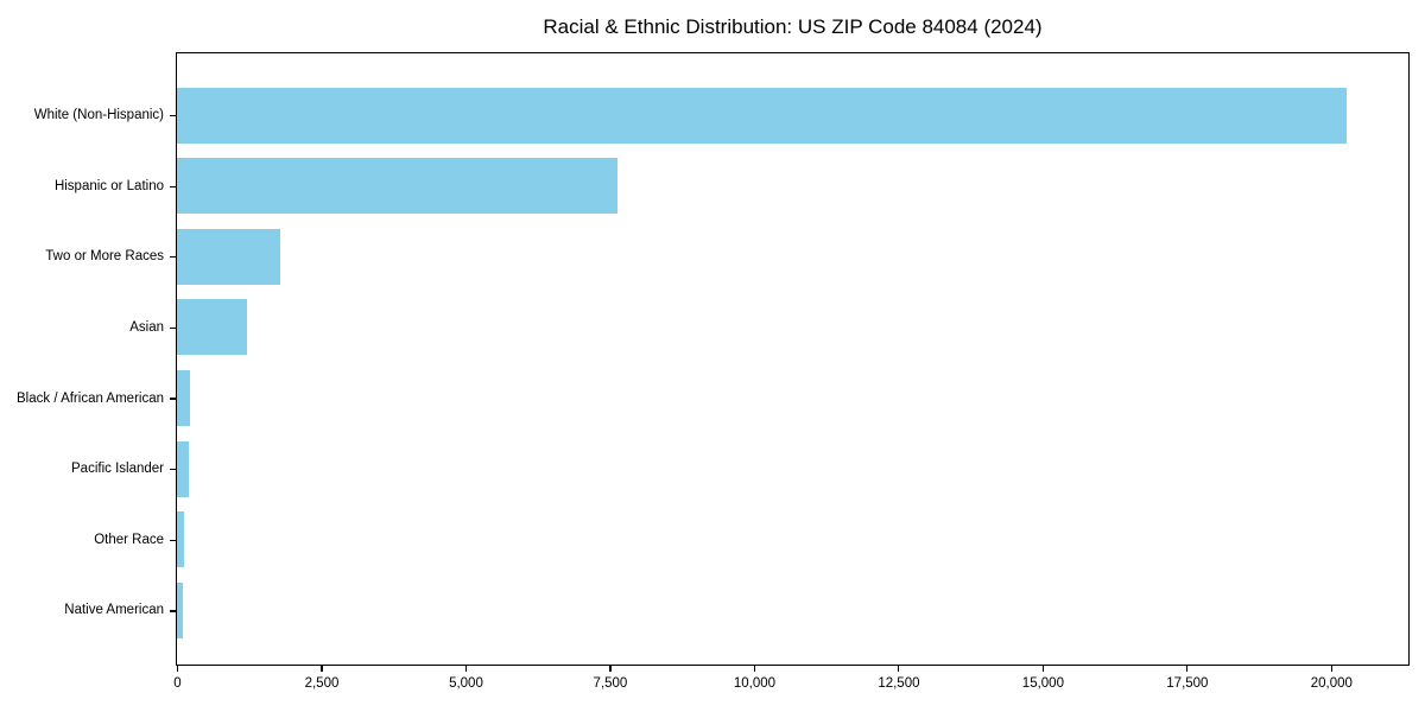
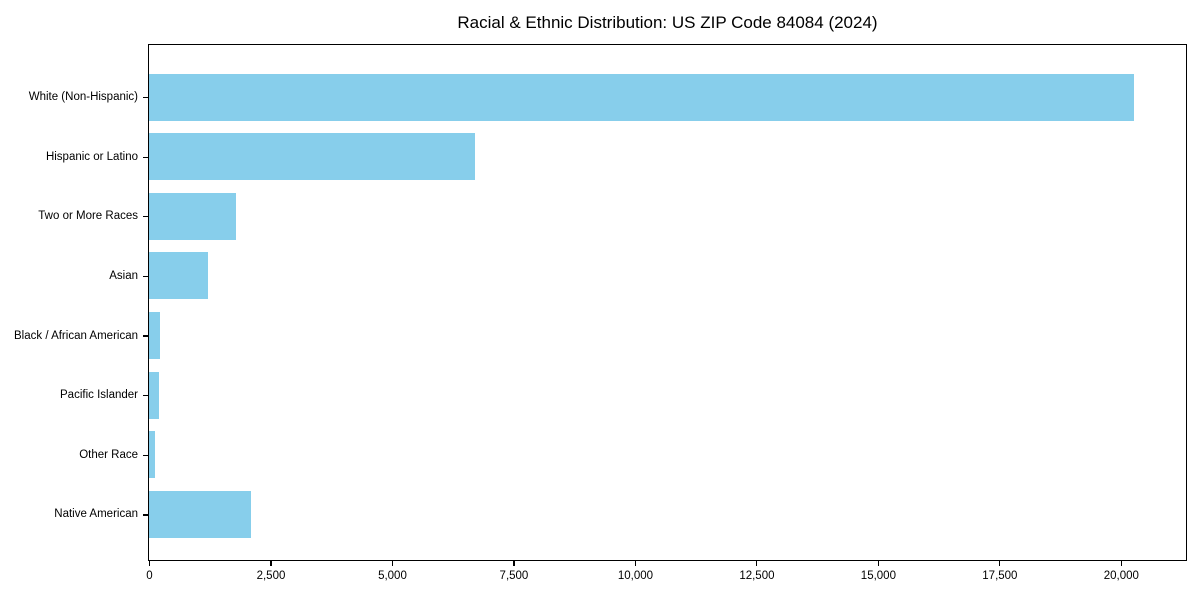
Hispanic or Latino: 7600 -> 6700
Native American: 100 -> 2100
